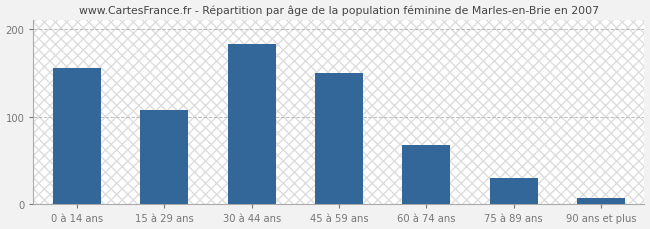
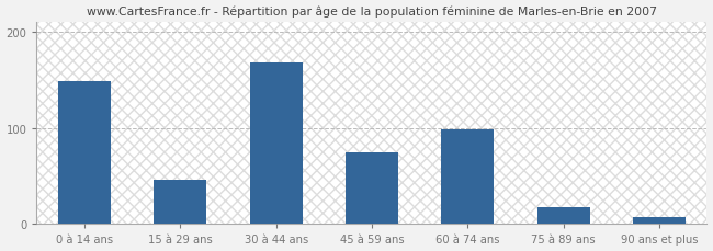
0 à 14 ans: 155 -> 148
15 à 29 ans: 107 -> 46
30 à 44 ans: 183 -> 168
45 à 59 ans: 150 -> 74
60 à 74 ans: 68 -> 98
75 à 89 ans: 30 -> 18
